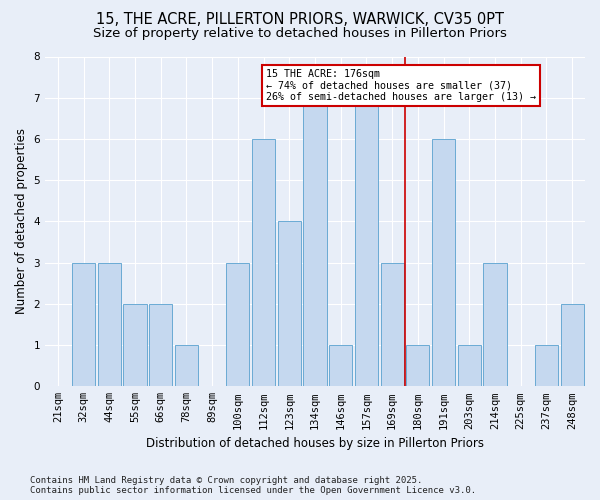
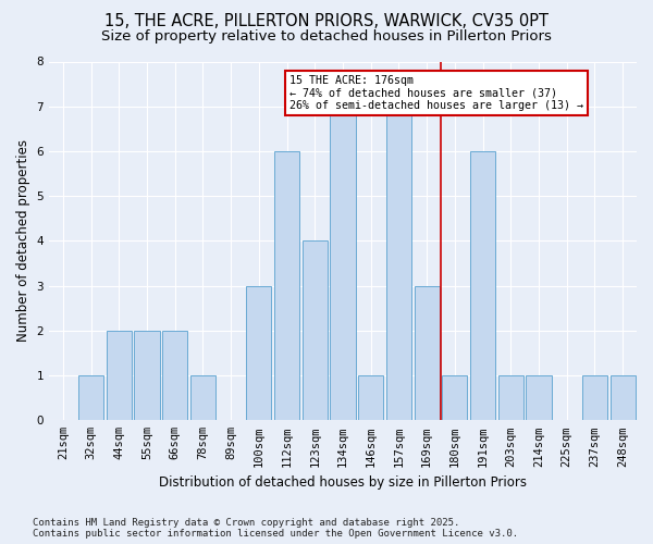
32sqm: 3 -> 1
44sqm: 3 -> 2
214sqm: 3 -> 1
248sqm: 2 -> 1
